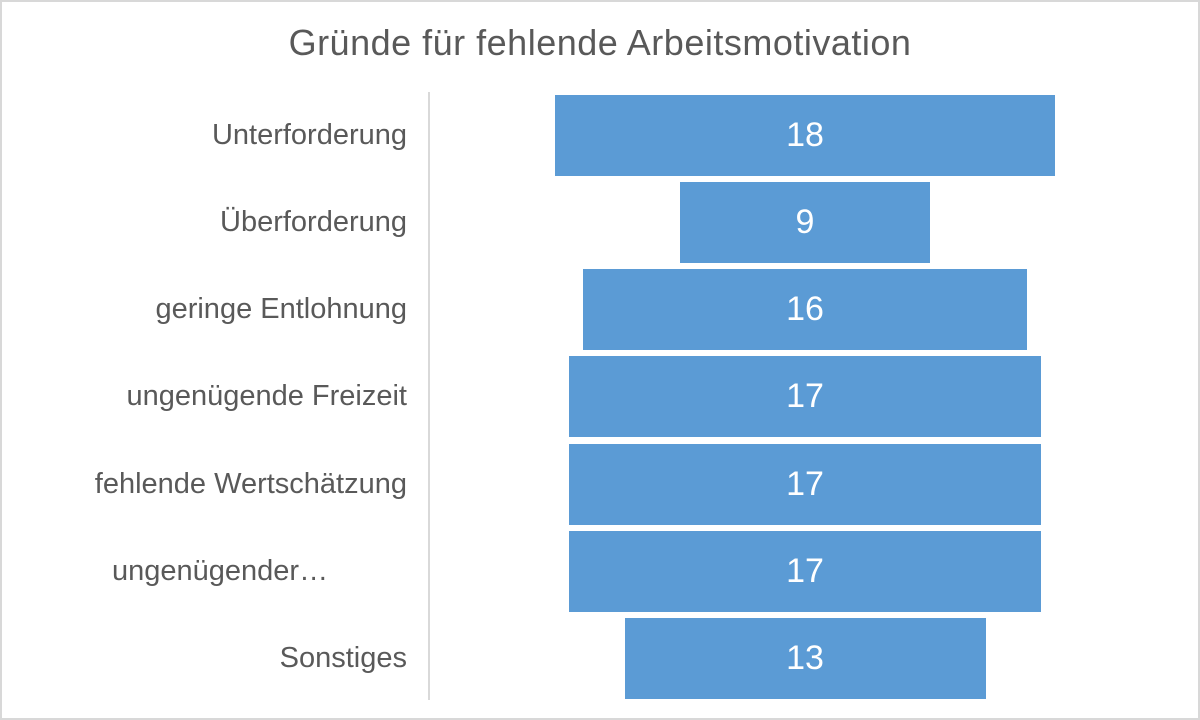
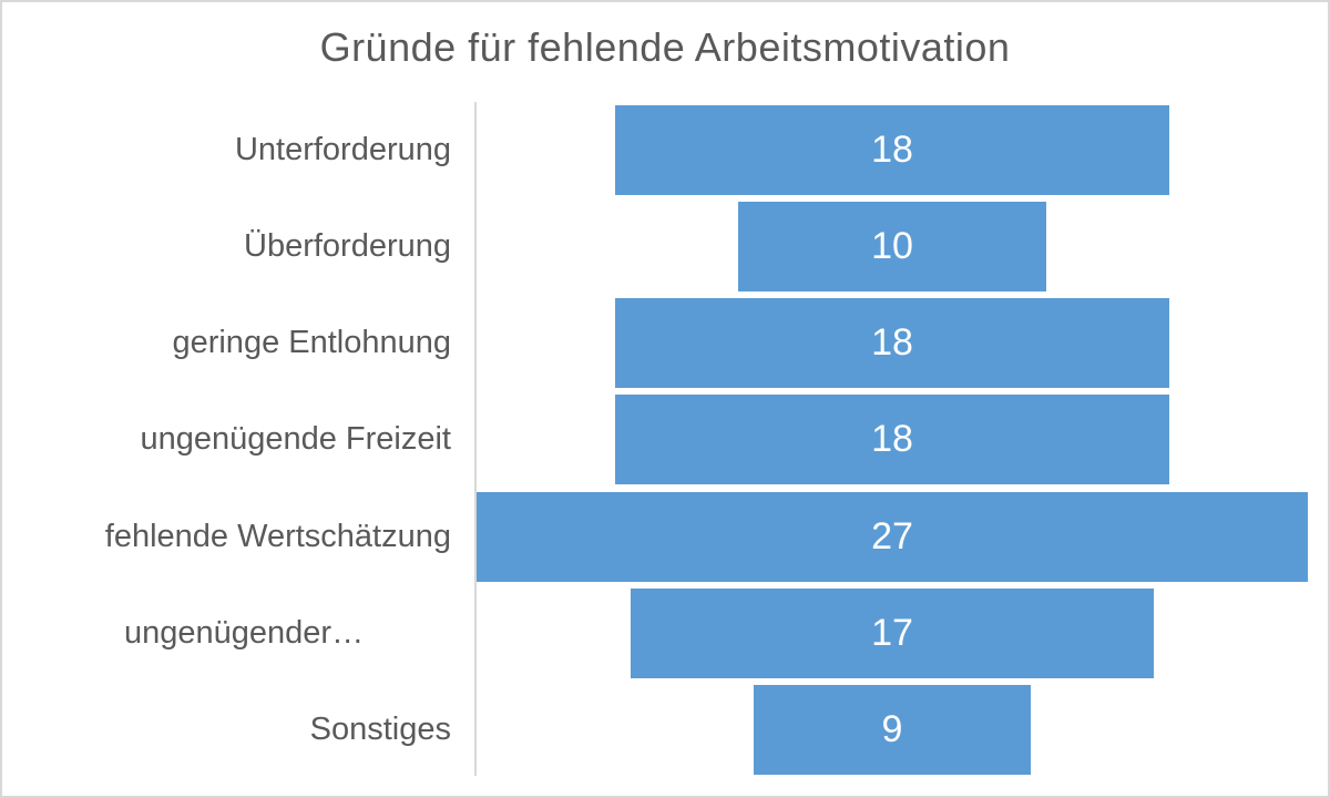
Überforderung: 9 -> 10
geringe Entlohnung: 16 -> 18
ungenügende Freizeit: 17 -> 18
fehlende Wertschätzung: 17 -> 27
Sonstiges: 13 -> 9
